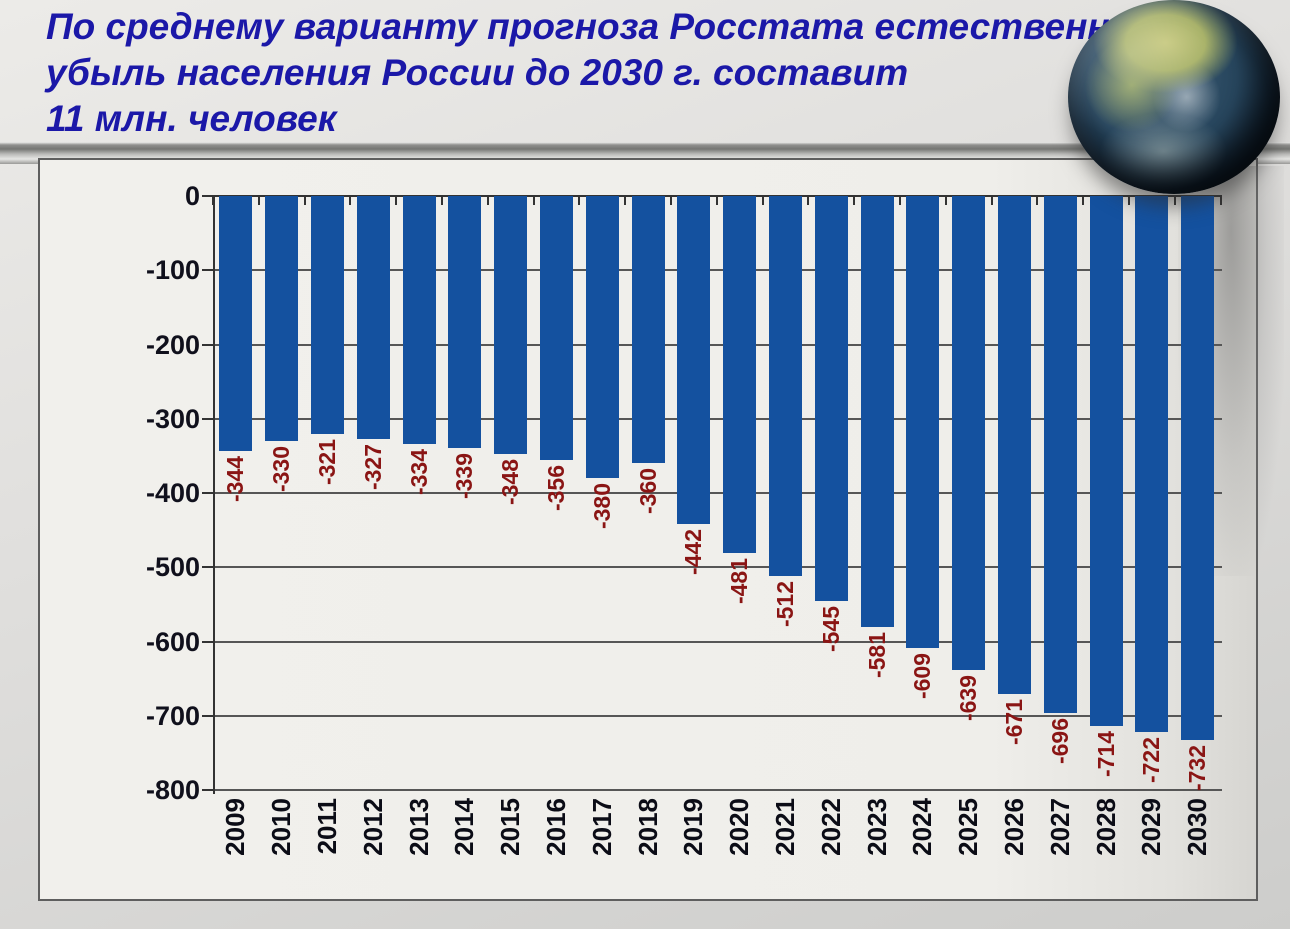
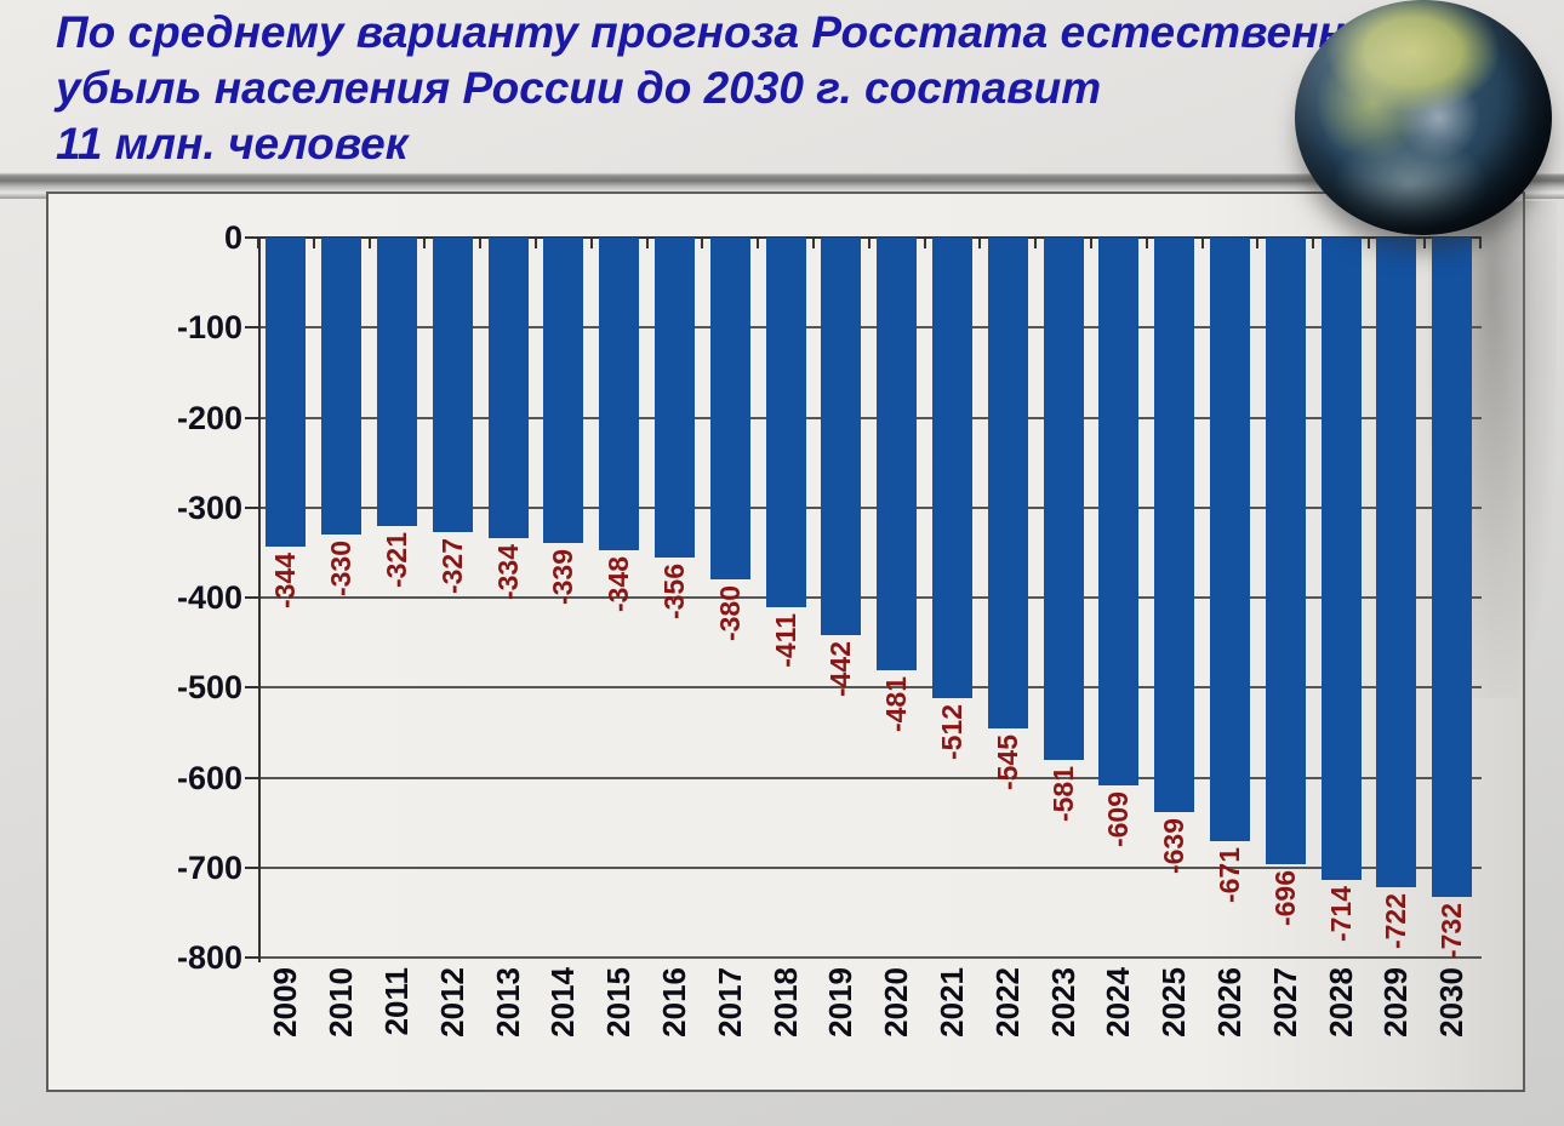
2018: -360 -> -411
